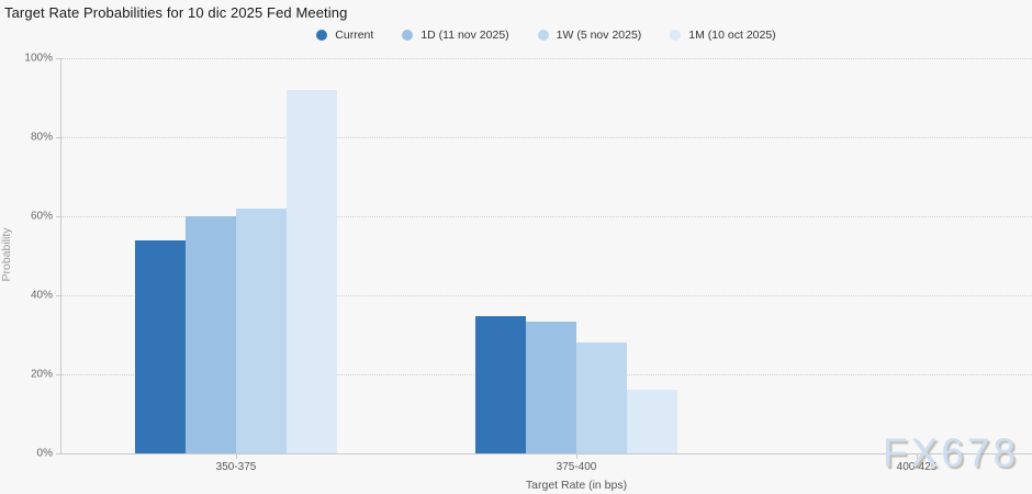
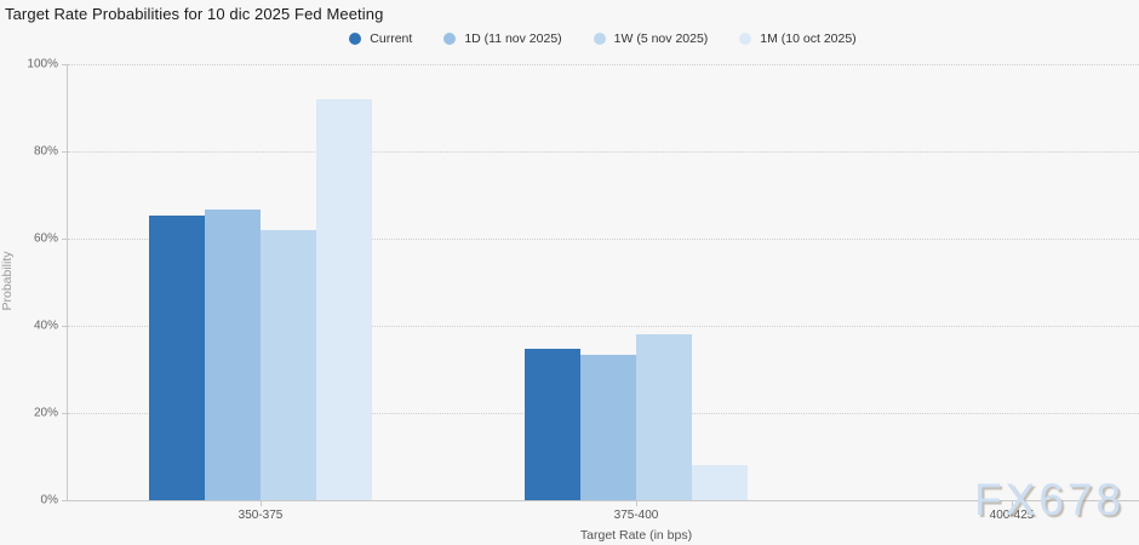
Current/350-375: 54% -> 65%
1D (11 nov 2025)/350-375: 60% -> 67%
1W (5 nov 2025)/375-400: 28% -> 38%
1M (10 oct 2025)/375-400: 16% -> 8%
